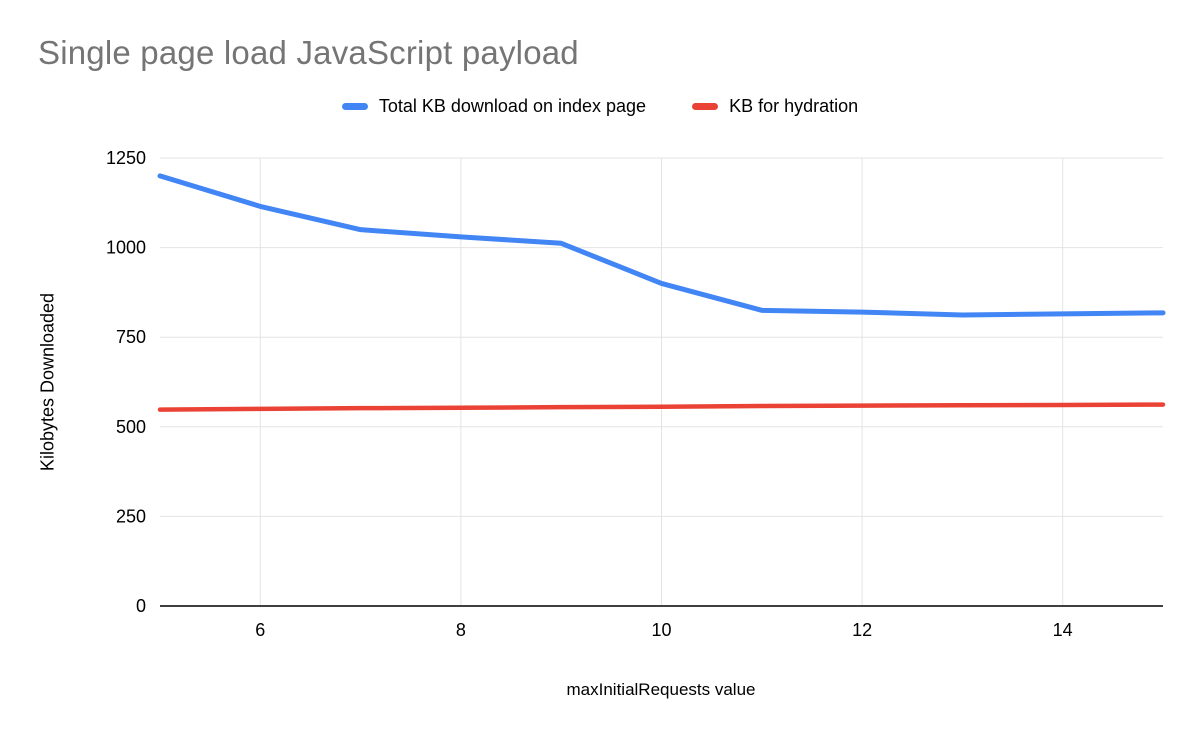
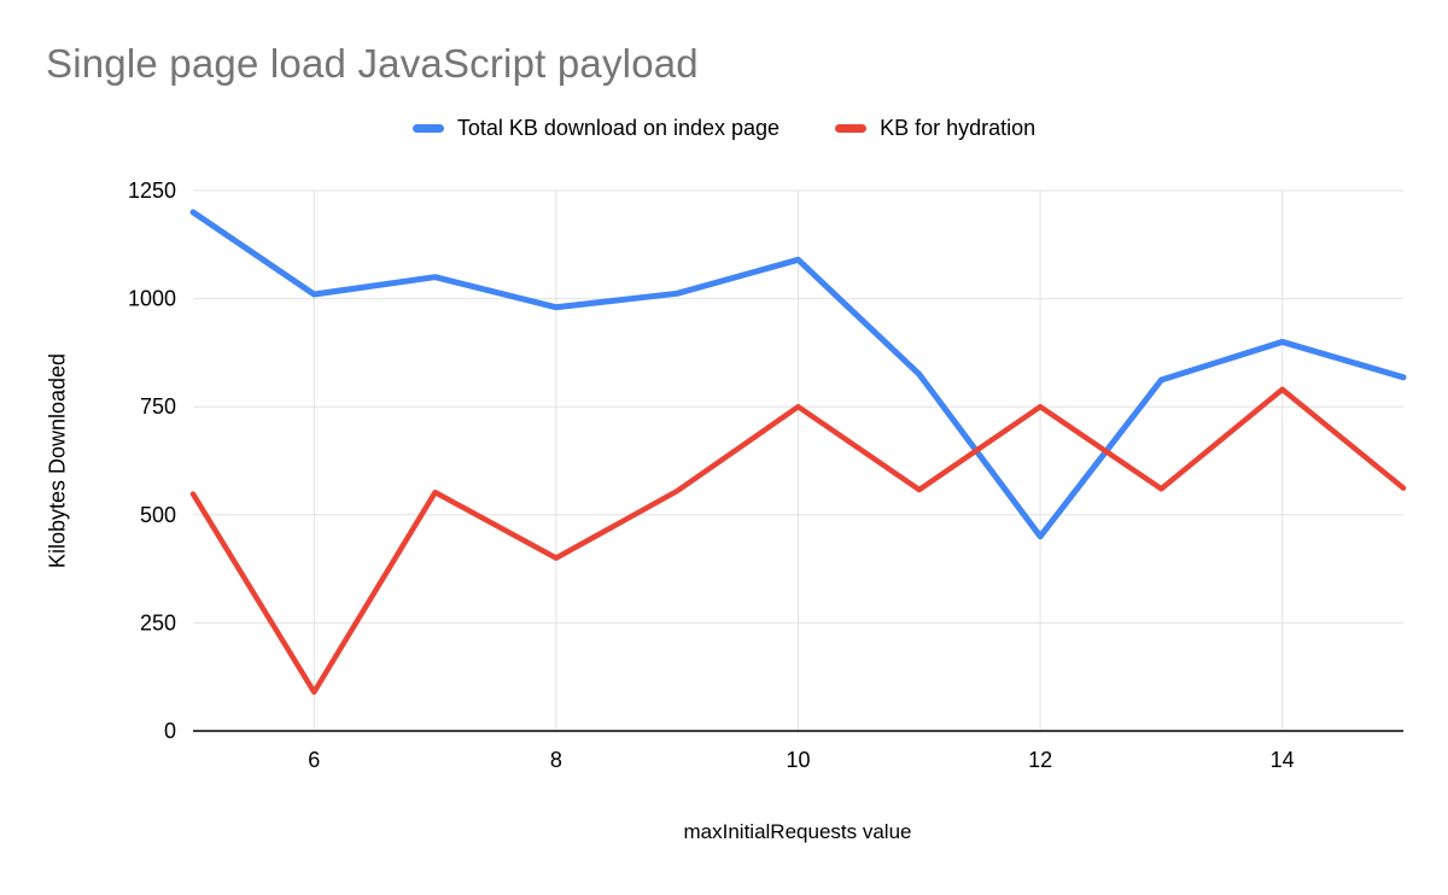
Total KB download on index page/6: 1120 -> 1010
KB for hydration/6: 550 -> 90
Total KB download on index page/8: 1030 -> 980
KB for hydration/8: 550 -> 400
Total KB download on index page/10: 900 -> 1090
KB for hydration/10: 560 -> 750
Total KB download on index page/12: 820 -> 450
KB for hydration/12: 560 -> 750
Total KB download on index page/14: 820 -> 900
KB for hydration/14: 560 -> 790
